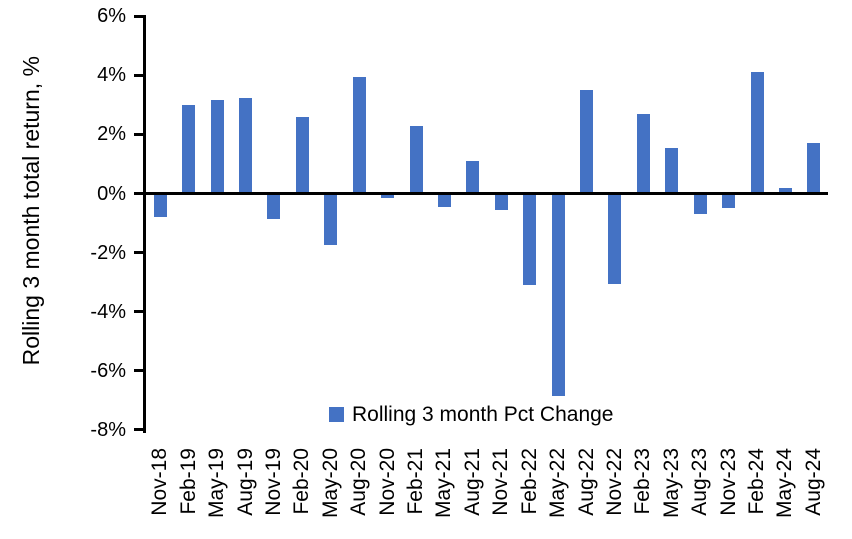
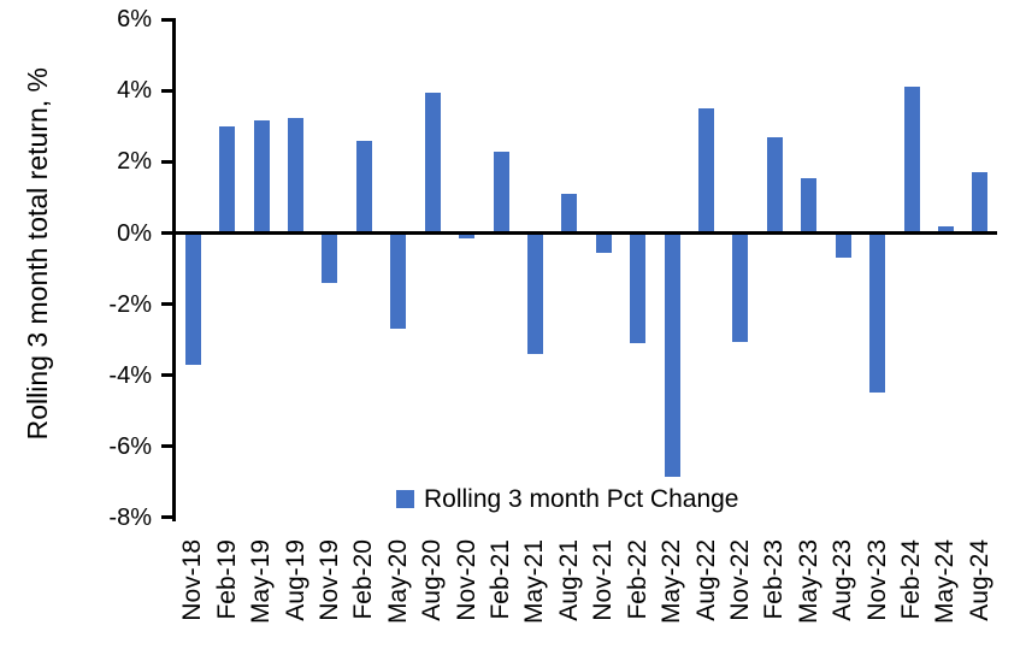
Nov-18: -0.8% -> -3.7%
Nov-19: -0.8% -> -1.4%
May-20: -1.8% -> -2.7%
May-21: -0.5% -> -3.4%
Nov-23: -0.5% -> -4.5%
